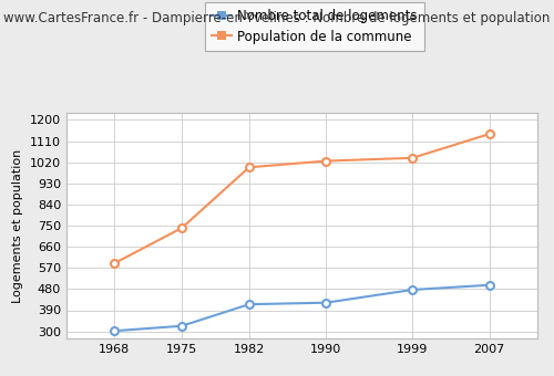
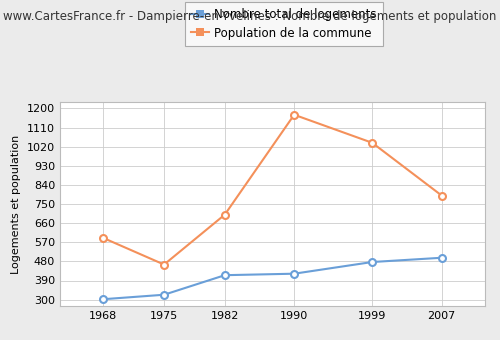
Population de la commune/1975: 740 -> 465
Population de la commune/1982: 998 -> 700
Population de la commune/1990: 1025 -> 1170
Population de la commune/2007: 1140 -> 790
